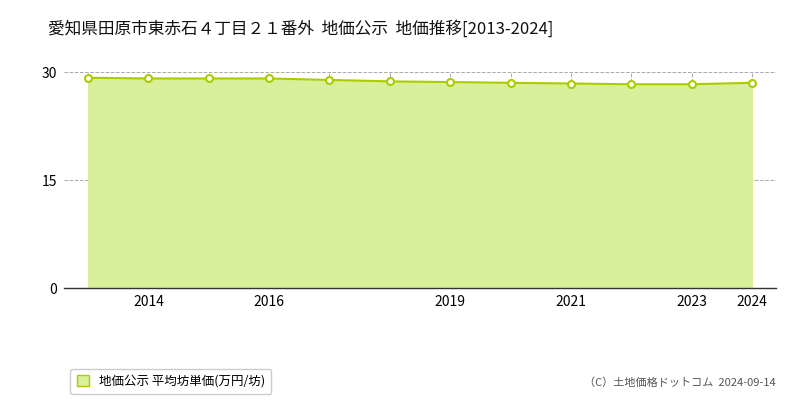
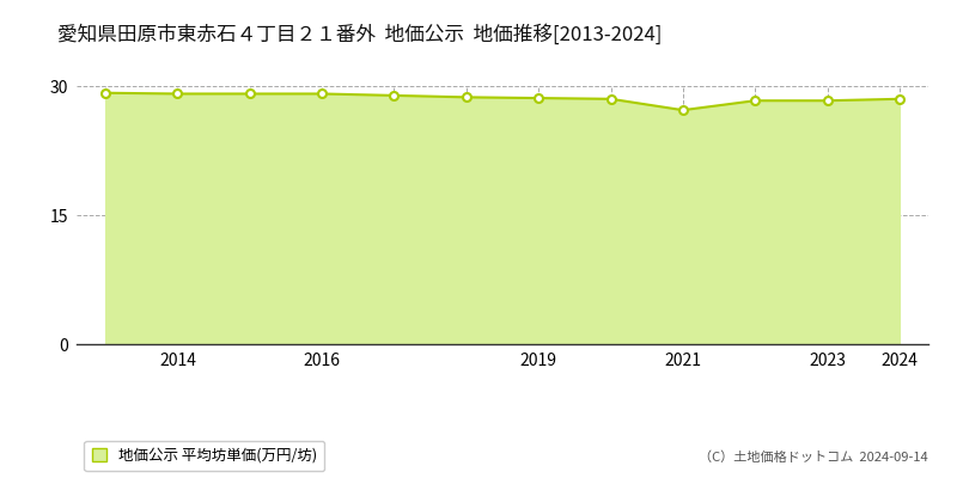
2021: 28.4 -> 27.2
